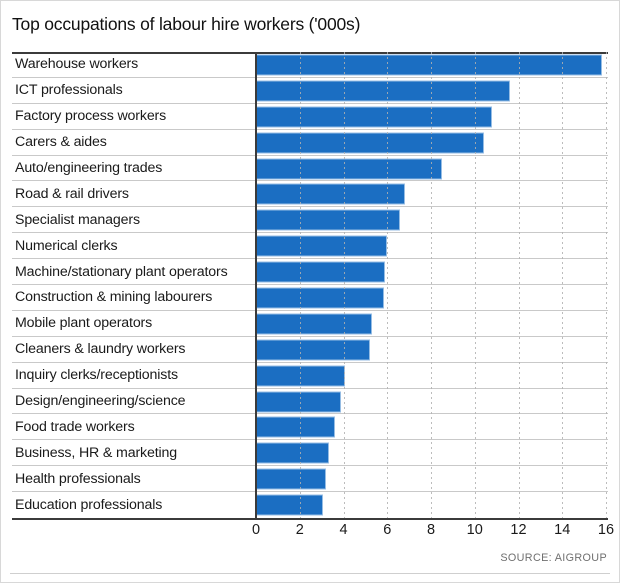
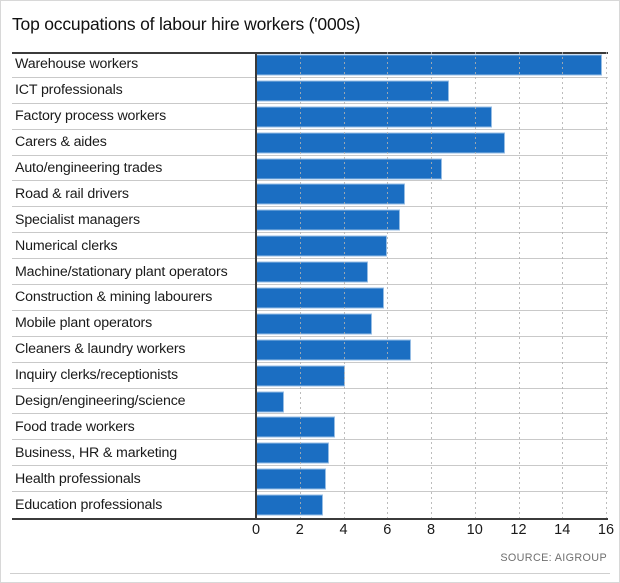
ICT professionals: 11.6 -> 8.8
Carers & aides: 10.4 -> 11.4
Machine/stationary plant operators: 5.9 -> 5.1
Cleaners & laundry workers: 5.2 -> 7.1
Design/engineering/science: 3.9 -> 1.3
